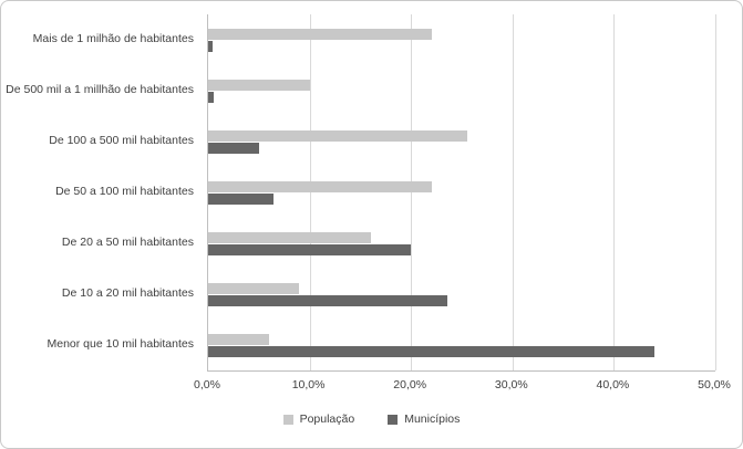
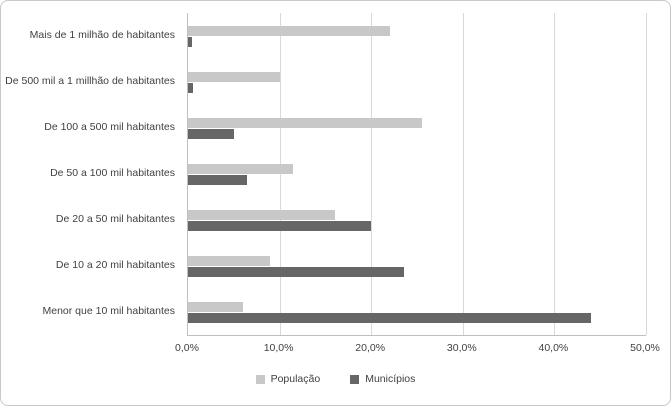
População/De 50 a 100 mil habitantes: 22% -> 12%
